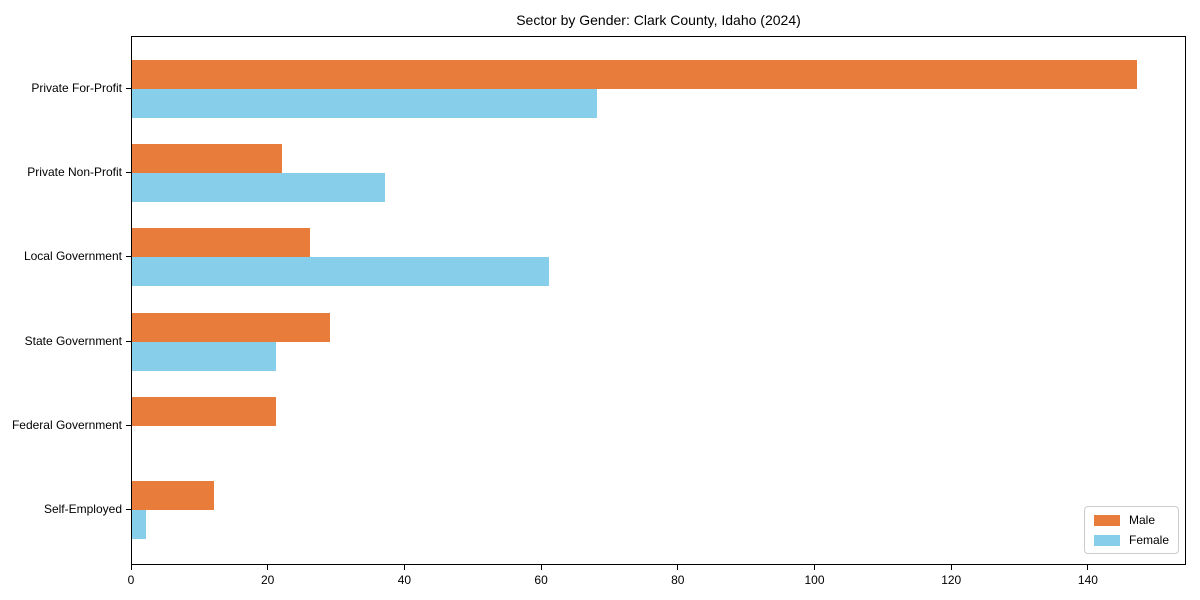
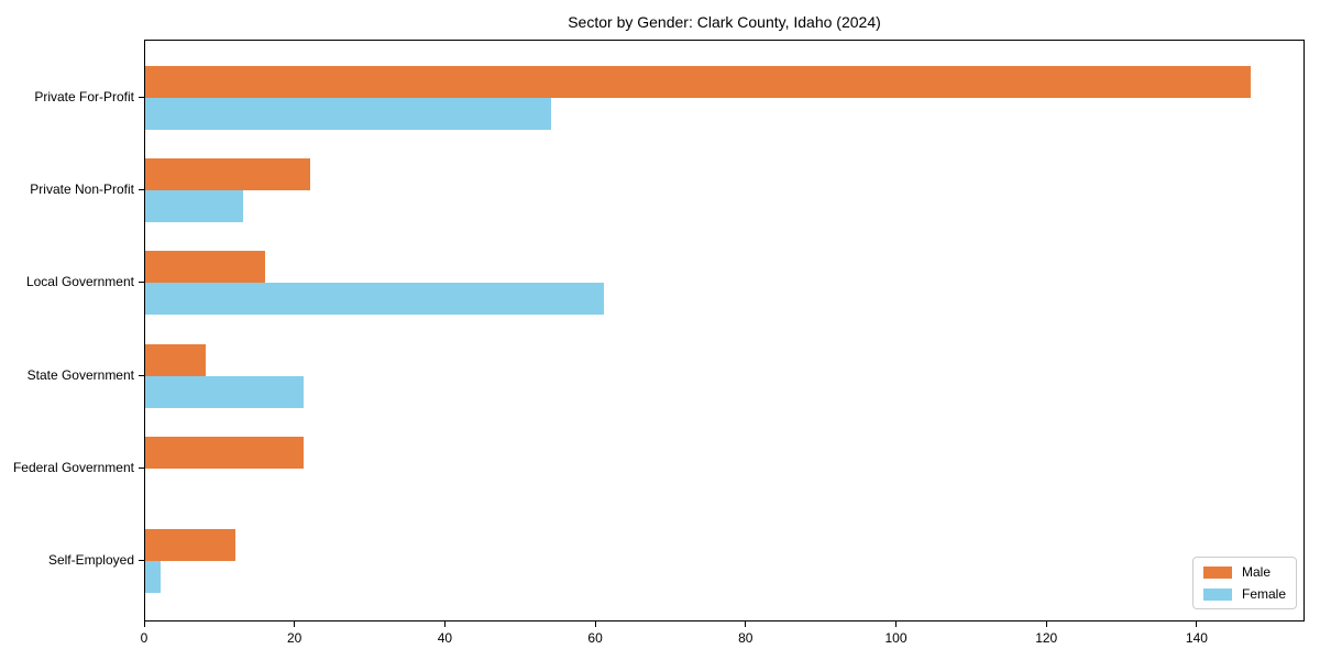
Female/Private For-Profit: 68 -> 54
Female/Private Non-Profit: 37 -> 13
Male/Local Government: 26 -> 16
Male/State Government: 29 -> 8
